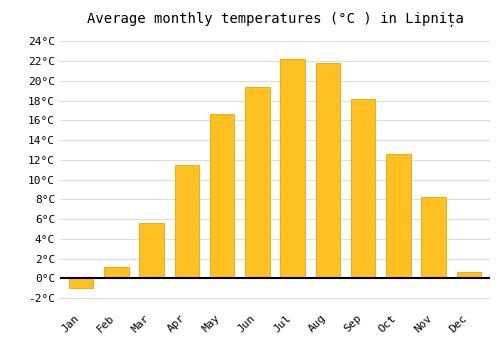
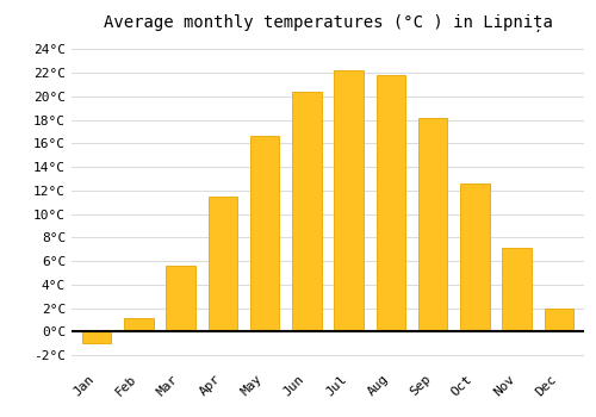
Jun: 19.4°C -> 20.4°C
Nov: 8.2°C -> 7.1°C
Dec: 0.6°C -> 2.0°C
